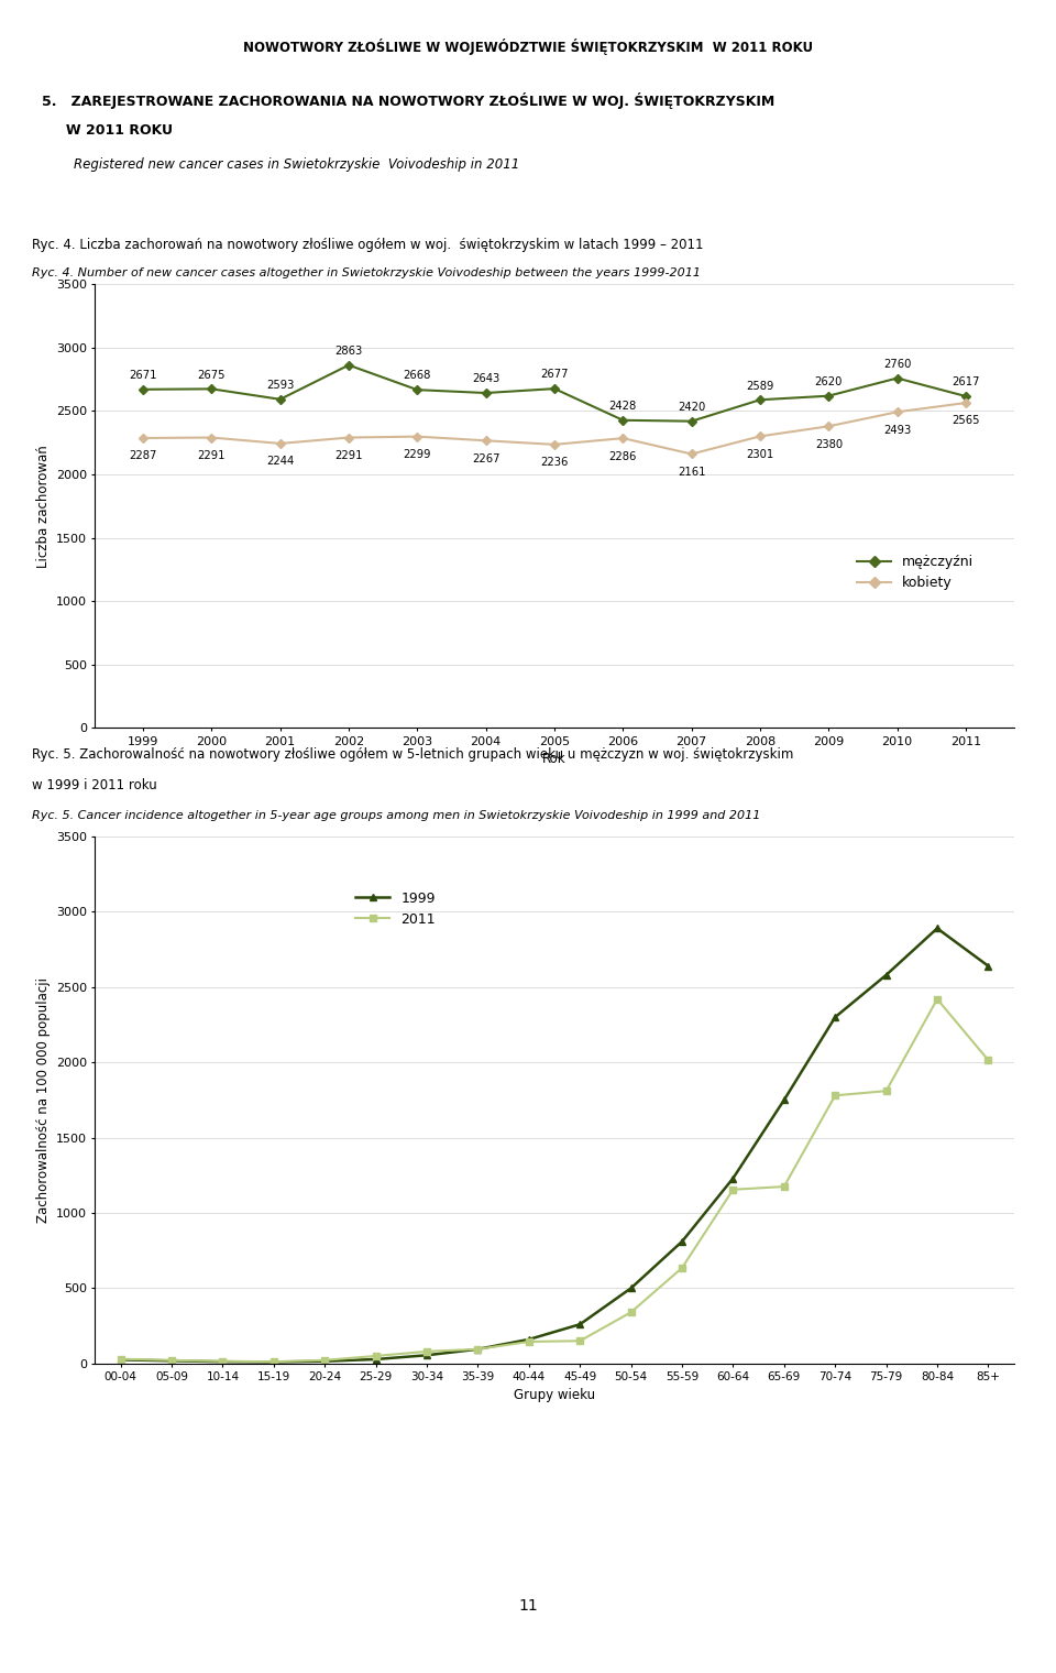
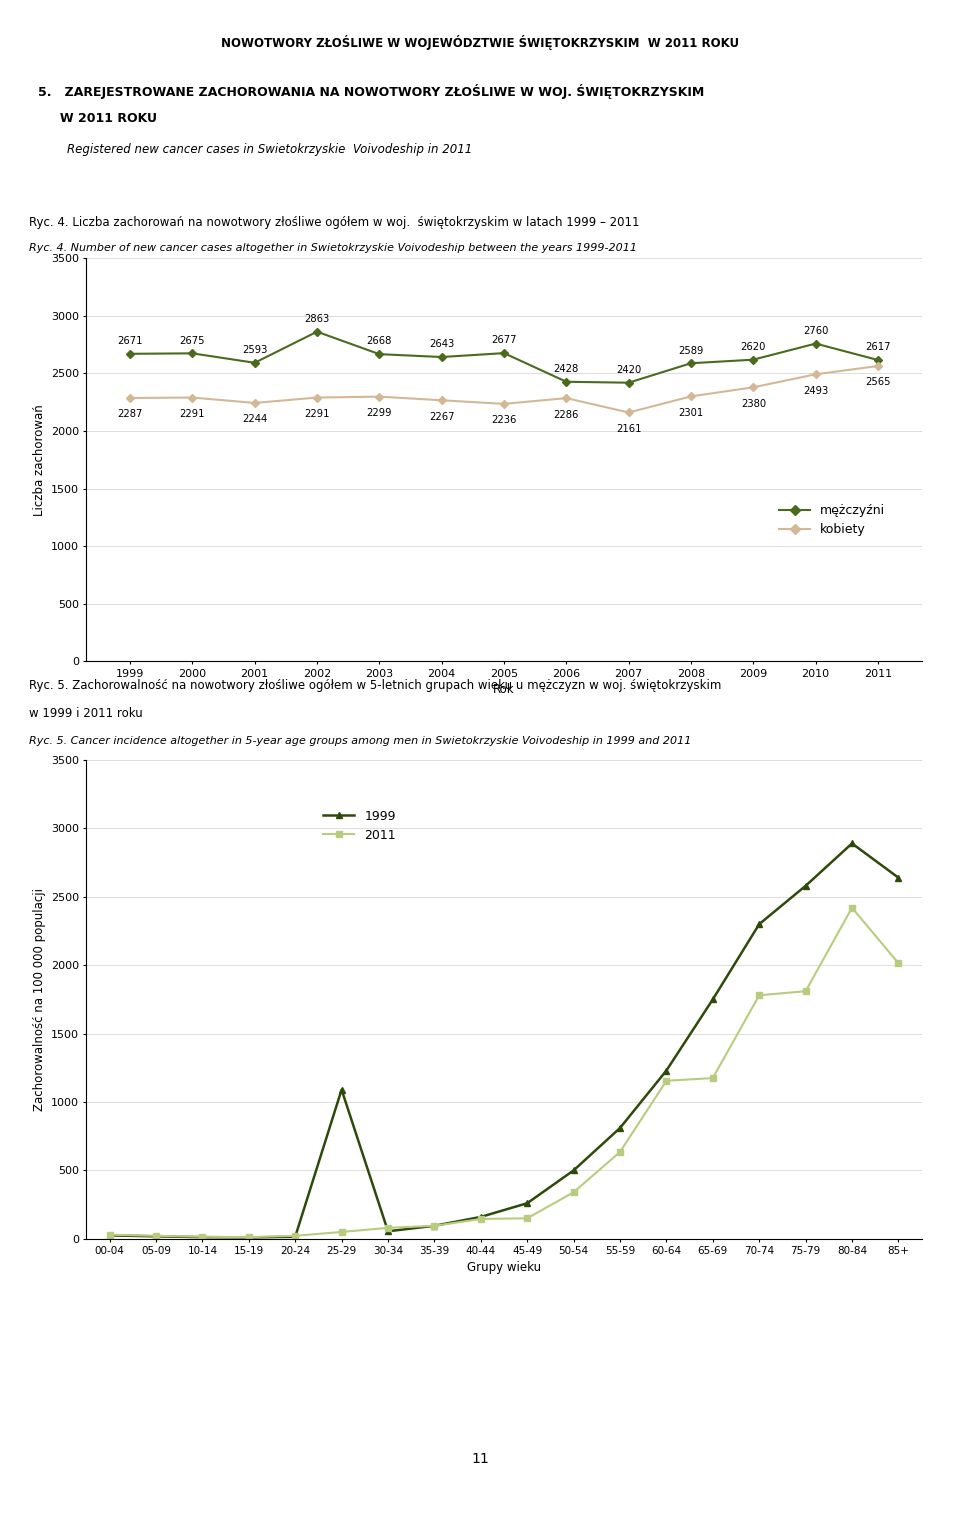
1999/25-29: 30 -> 1090
